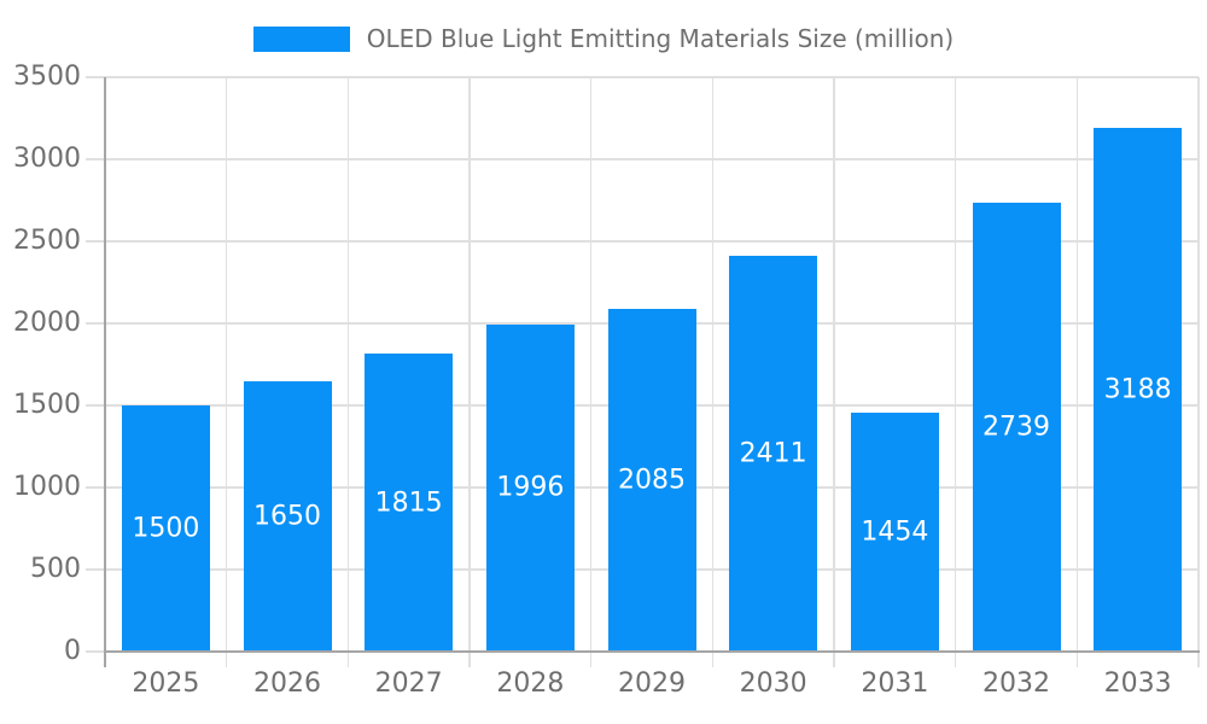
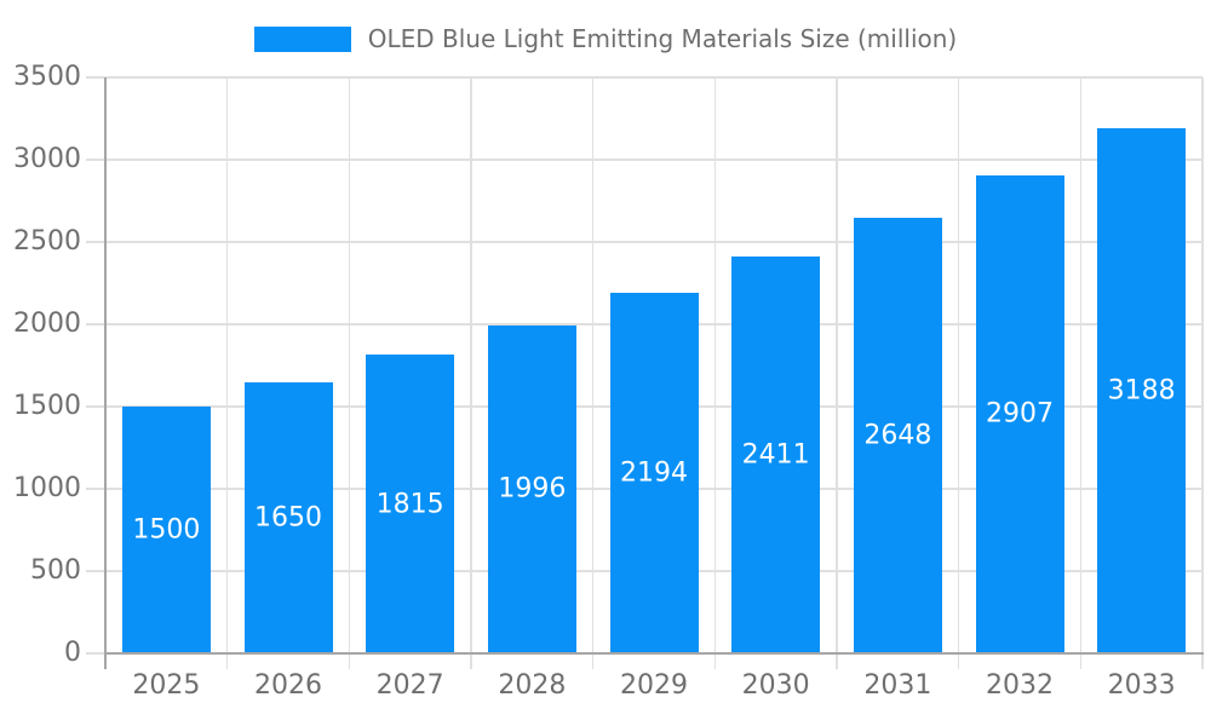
2029: 2085 -> 2194
2031: 1454 -> 2648
2032: 2739 -> 2907
